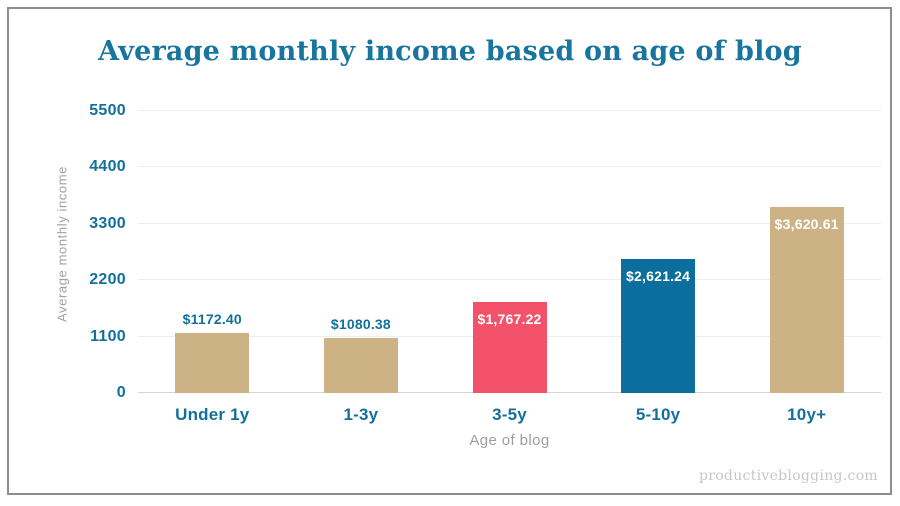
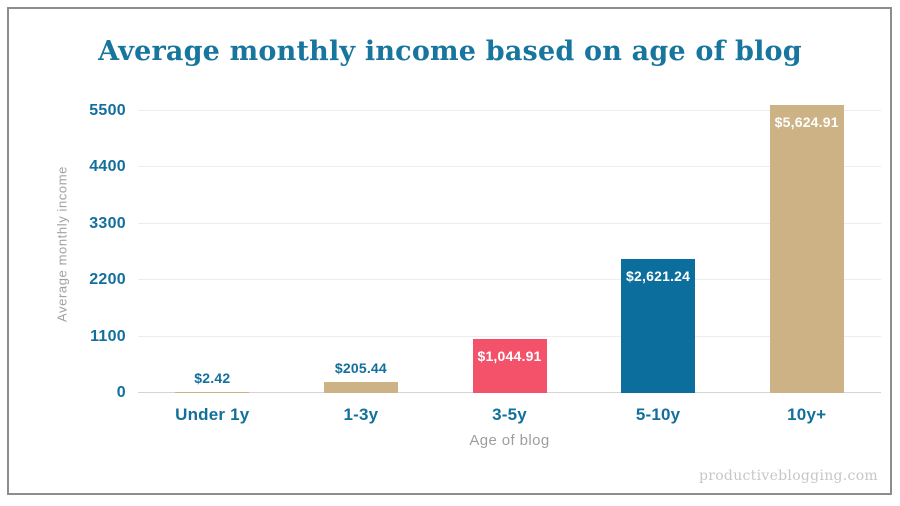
Under 1y: $1172.40 -> $2.42
1-3y: $1080.38 -> $205.44
3-5y: $1,767.22 -> $1,044.91
10y+: $3,620.61 -> $5,624.91
